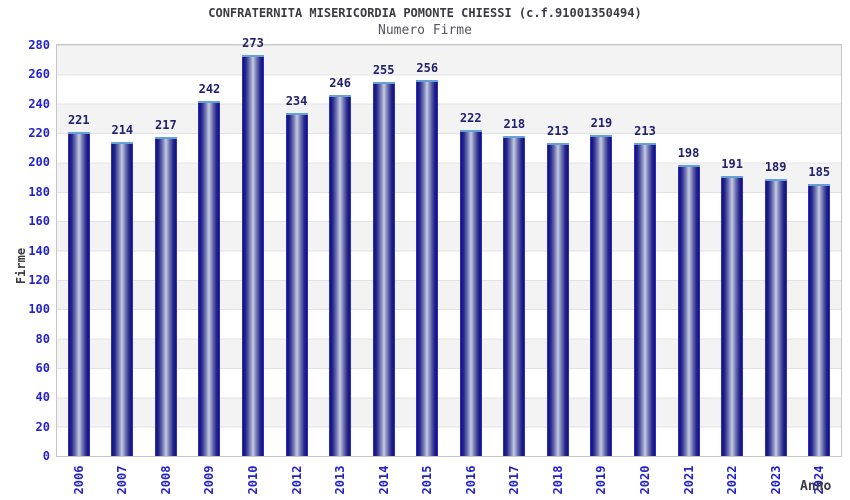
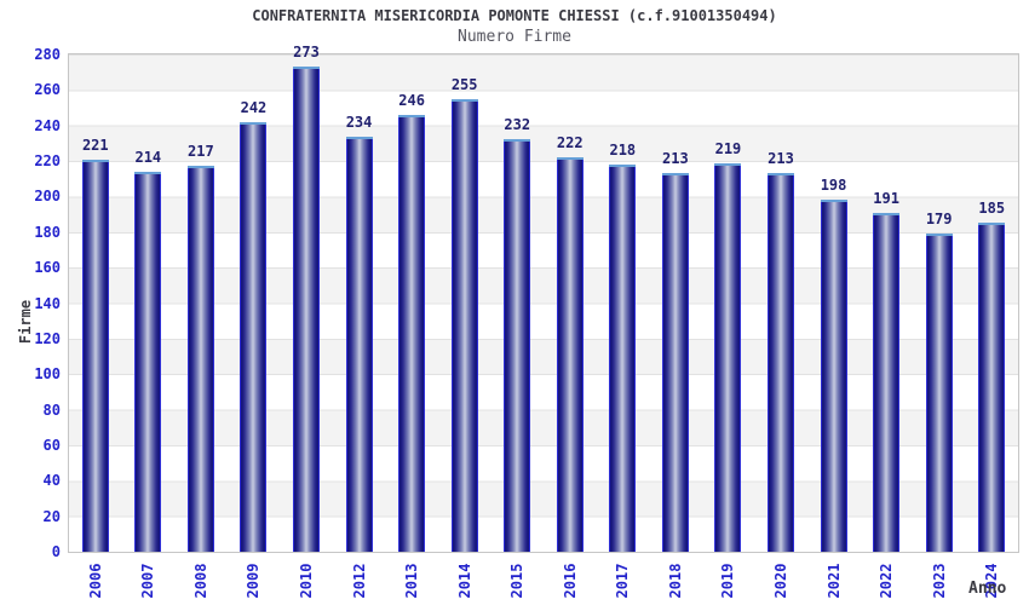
2015: 256 -> 232
2023: 189 -> 179
